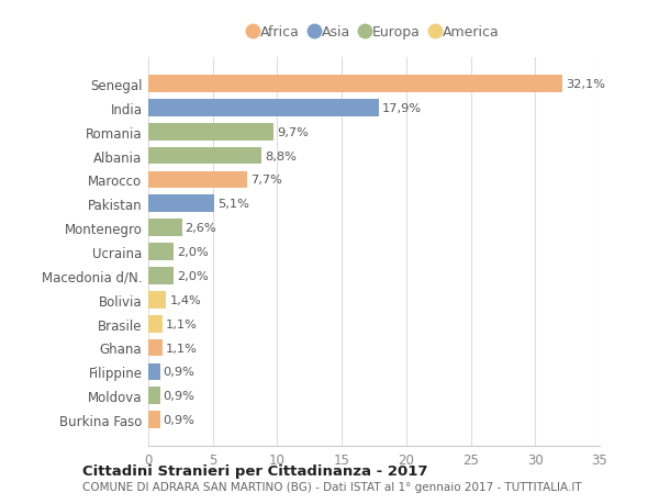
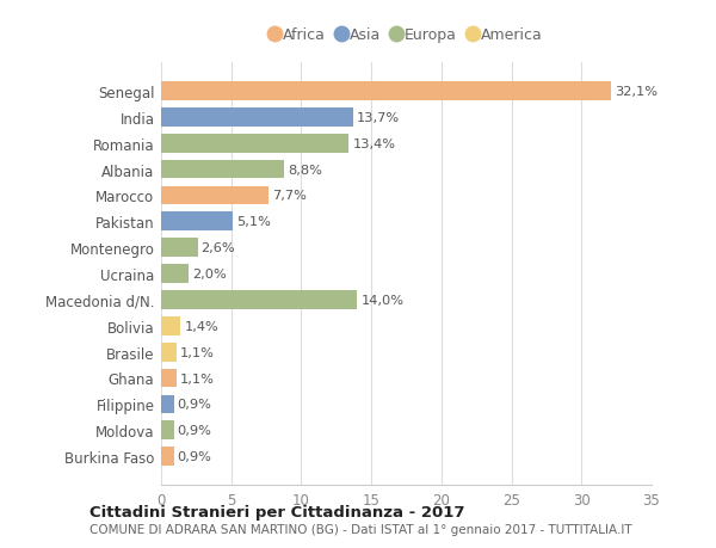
India: 17,9% -> 13,7%
Romania: 9,7% -> 13,4%
Macedonia d/N.: 2,0% -> 14,0%
